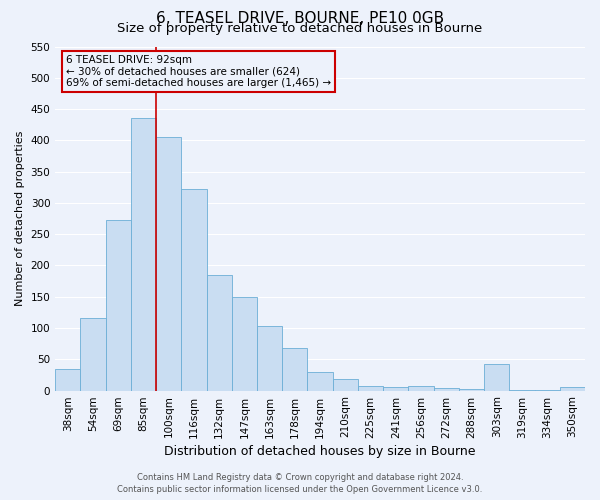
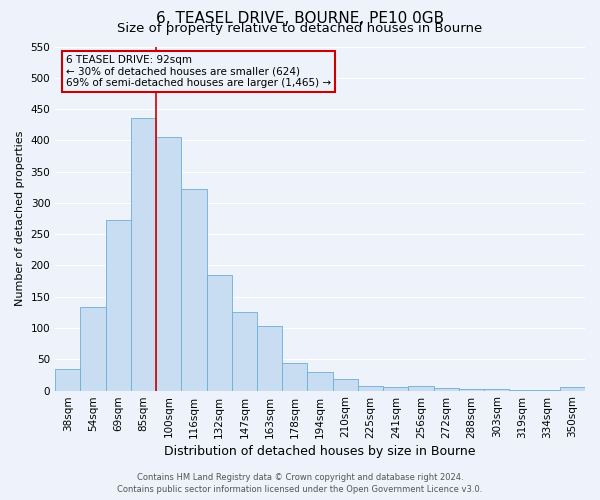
54sqm: 116 -> 133
147sqm: 150 -> 125
178sqm: 68 -> 44
303sqm: 42 -> 2
